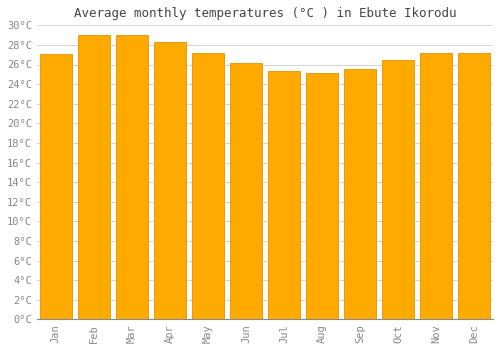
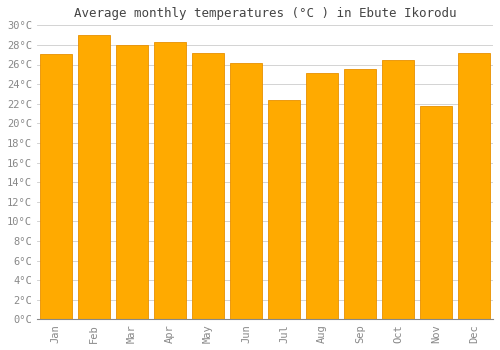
Mar: 29.0°C -> 28.0°C
Jul: 25.3°C -> 22.4°C
Nov: 27.2°C -> 21.8°C
